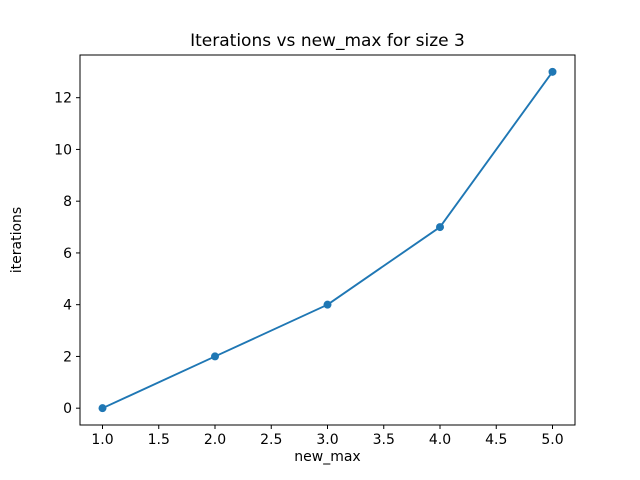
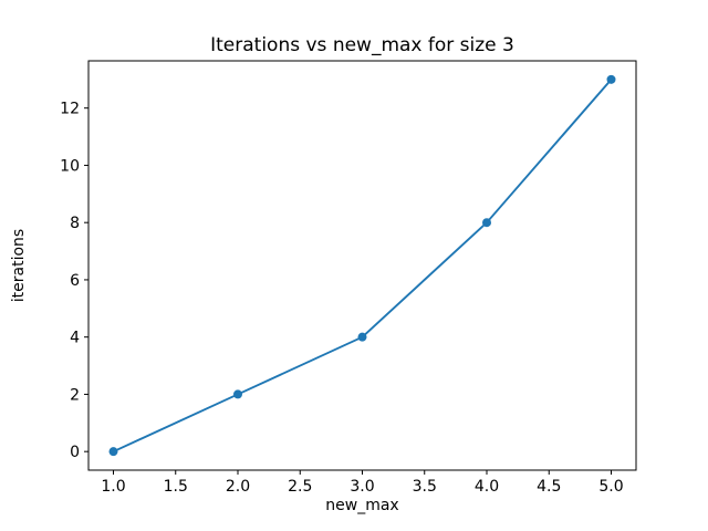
4: 7 -> 8
